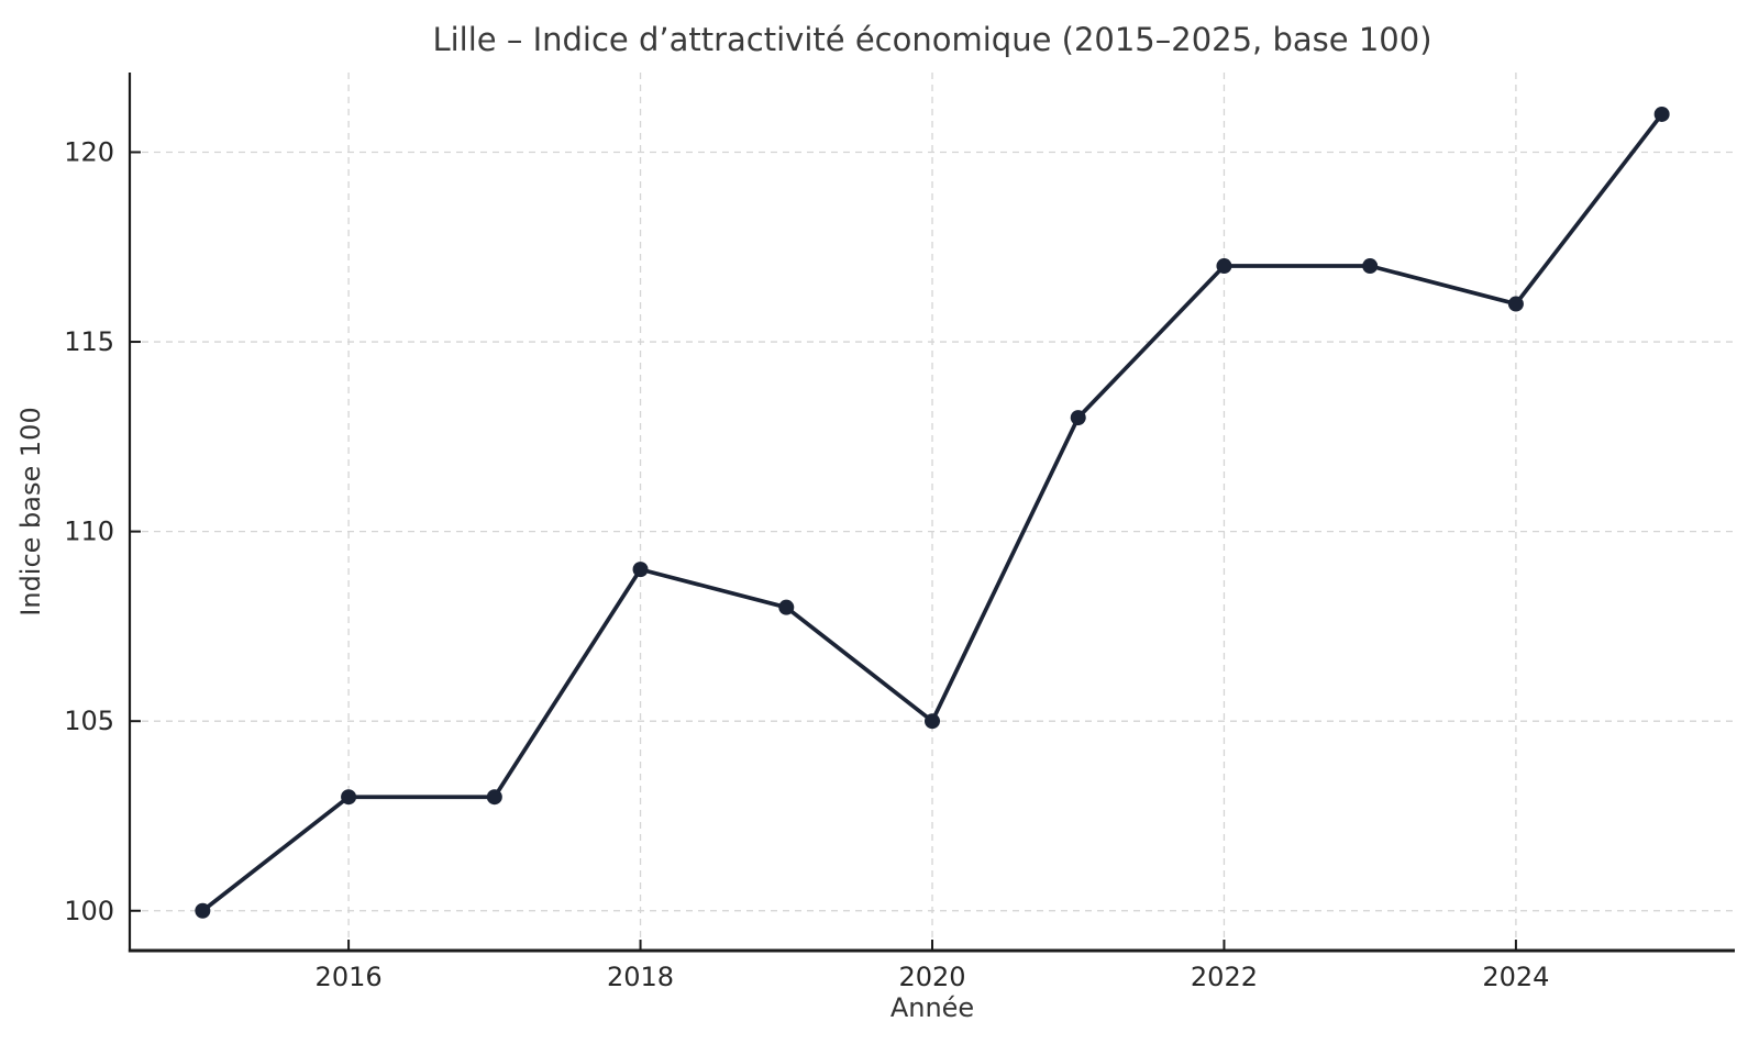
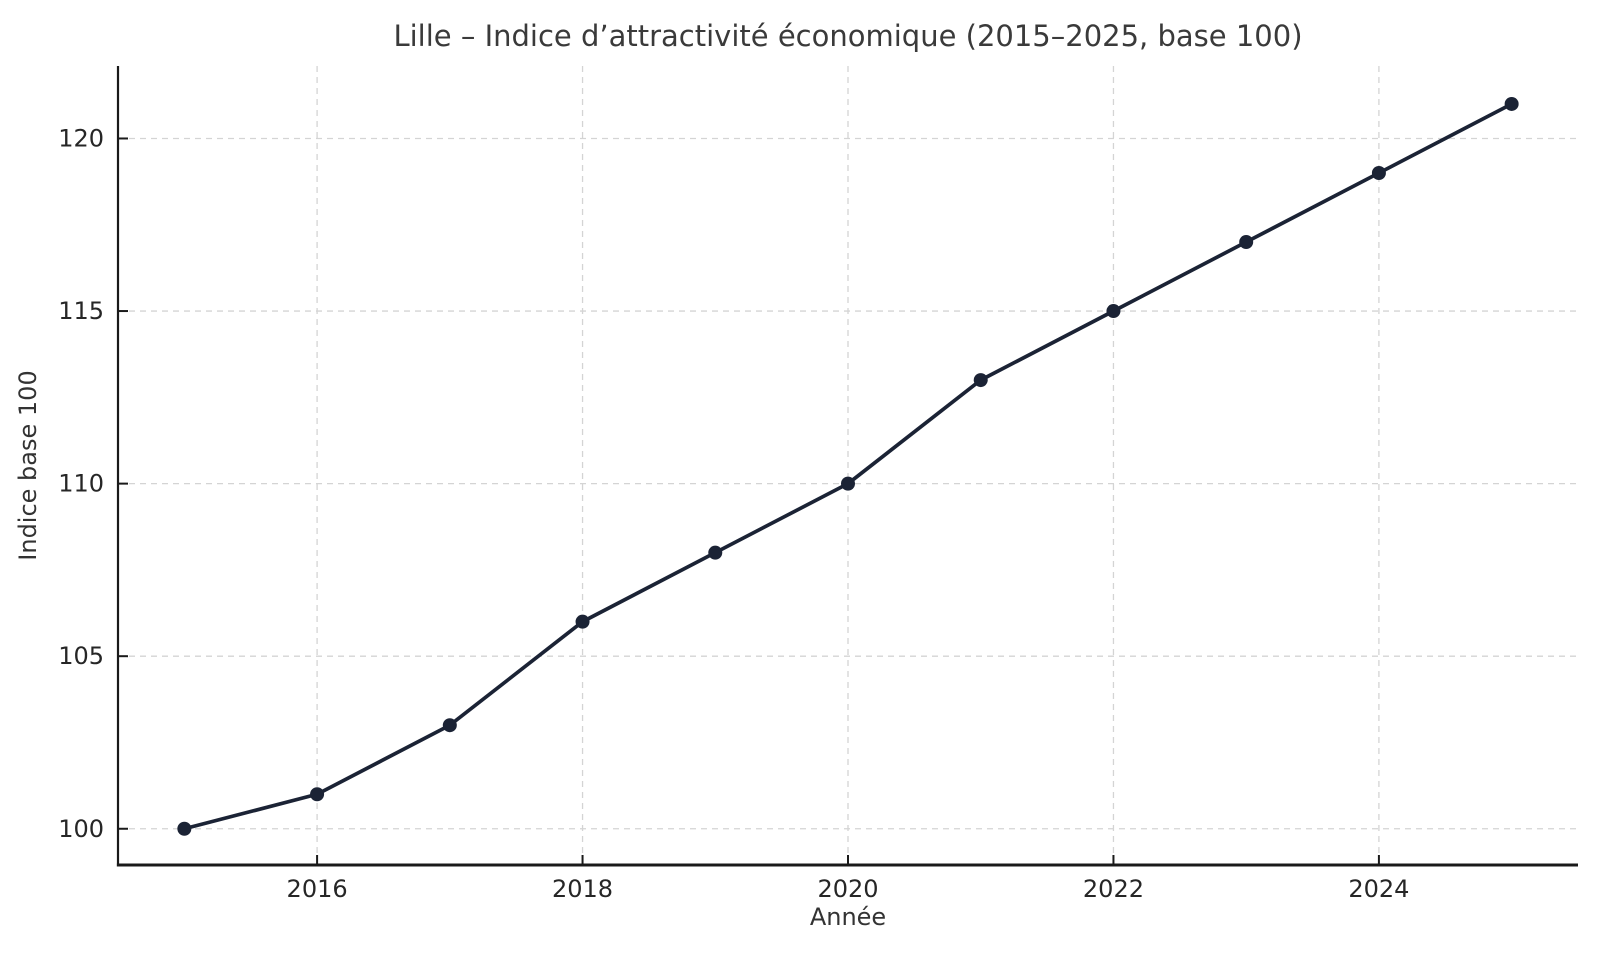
2016: 103 -> 101
2018: 109 -> 106
2020: 105 -> 110
2022: 117 -> 115
2024: 116 -> 119
